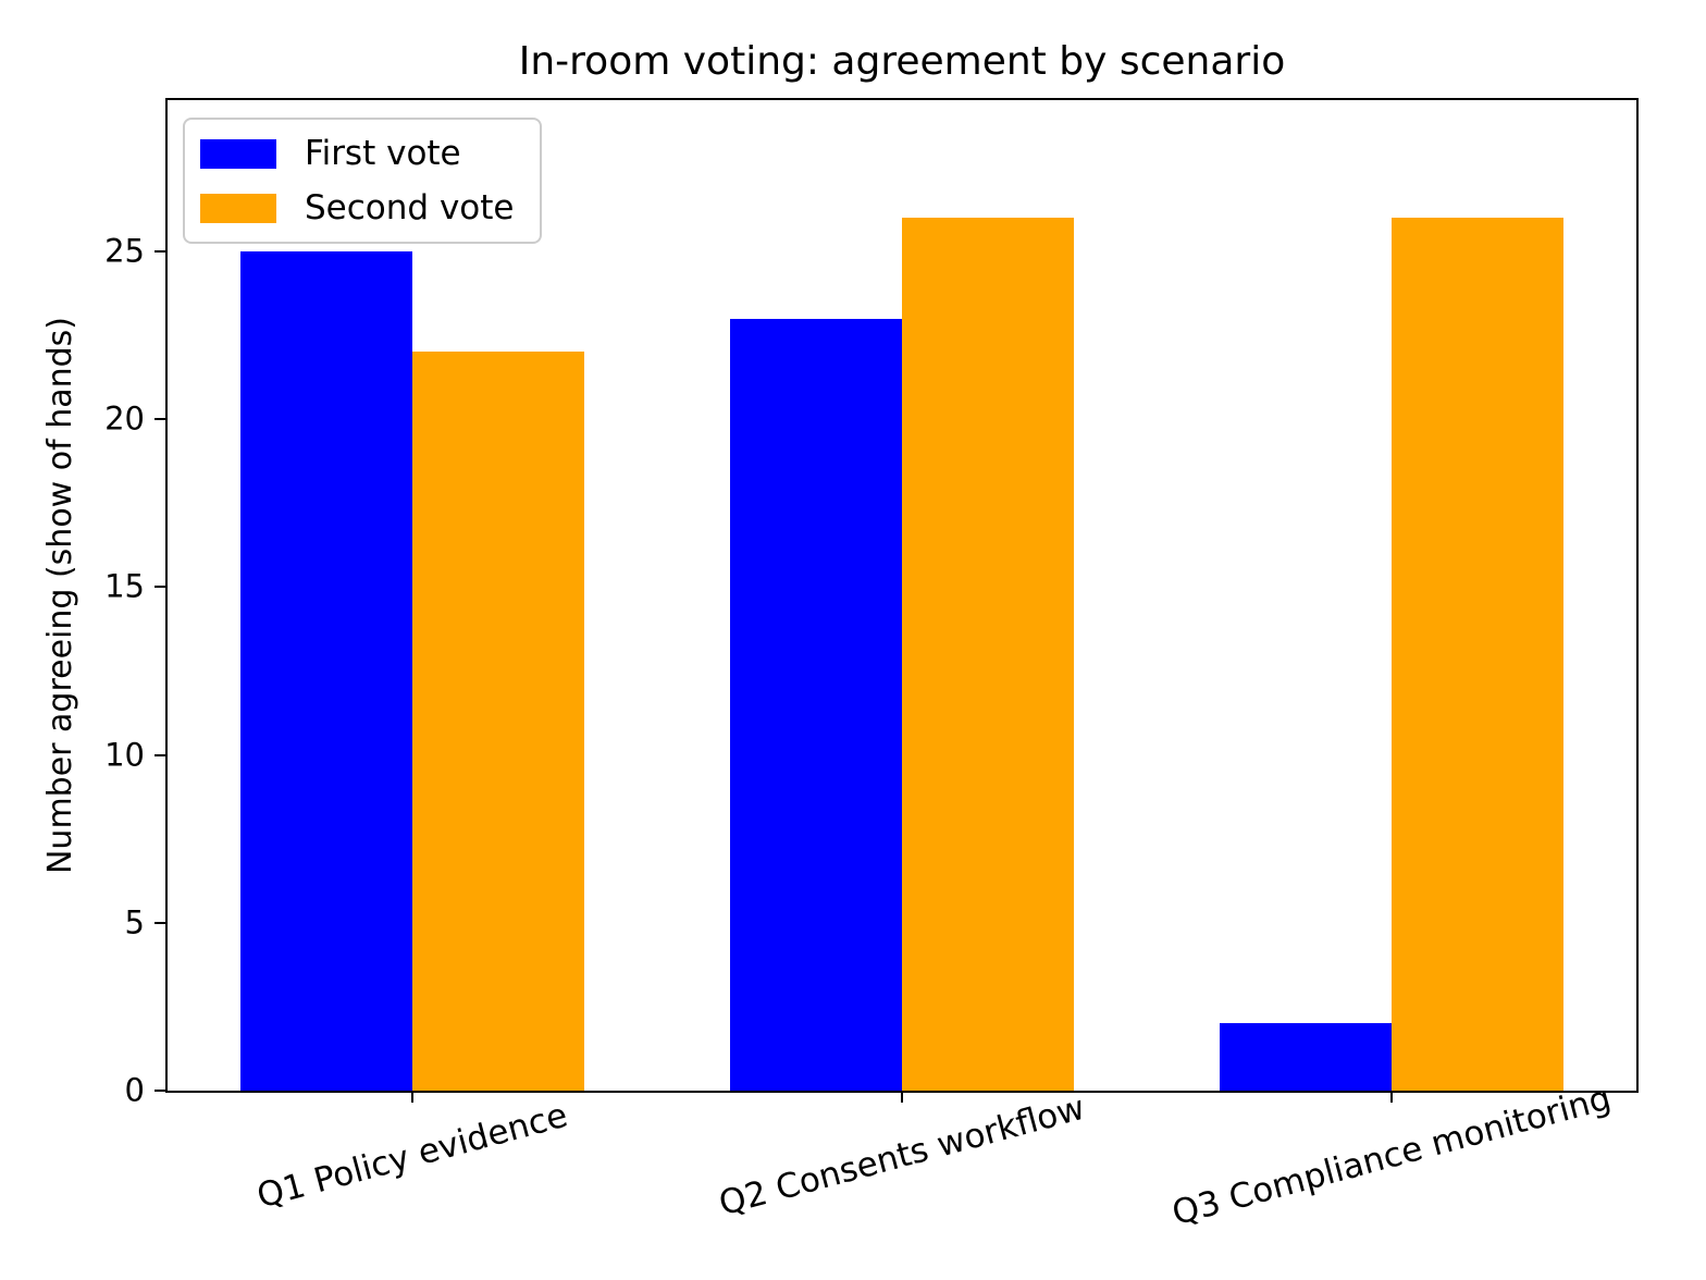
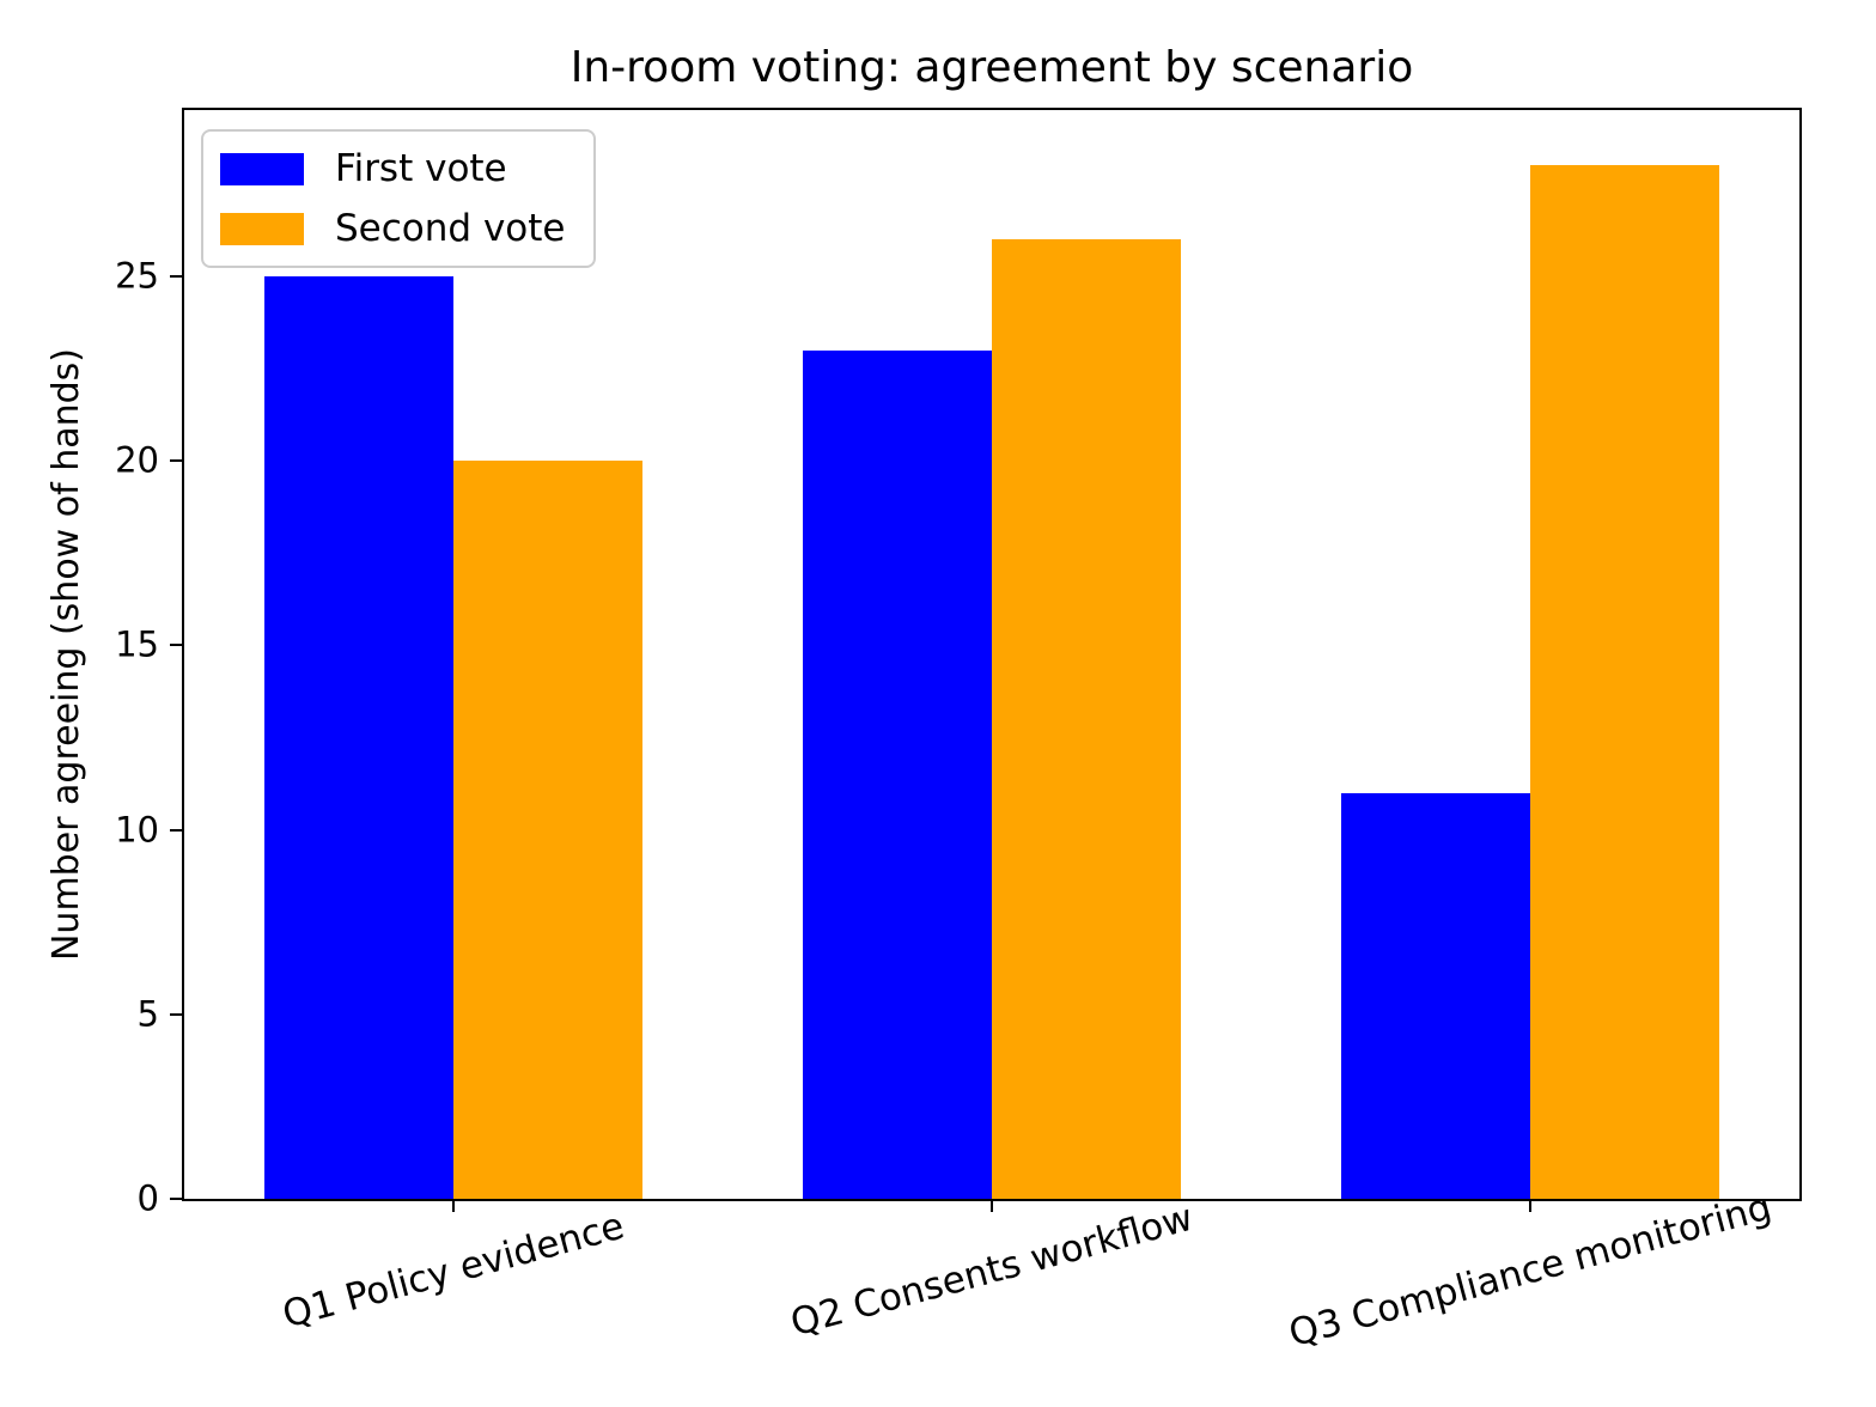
Second vote/Q1 Policy evidence: 22 -> 20
First vote/Q3 Compliance monitoring: 2 -> 11
Second vote/Q3 Compliance monitoring: 26 -> 28
